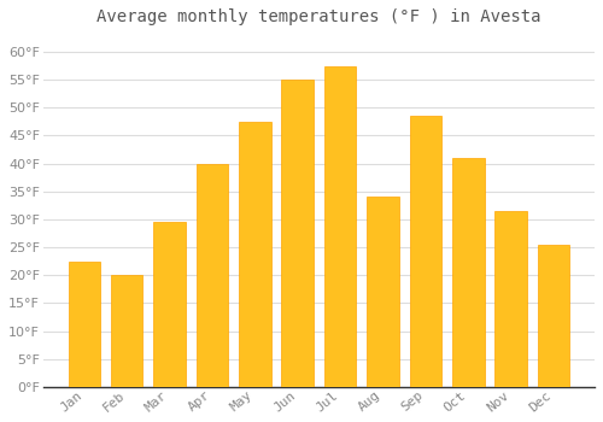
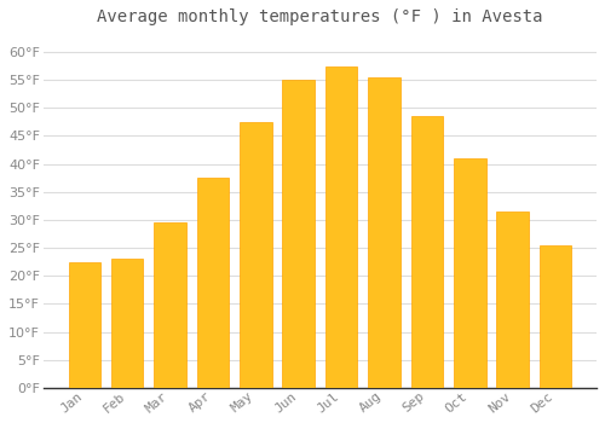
Feb: 20.0°F -> 23.0°F
Apr: 40.0°F -> 37.5°F
Aug: 34.0°F -> 55.5°F
